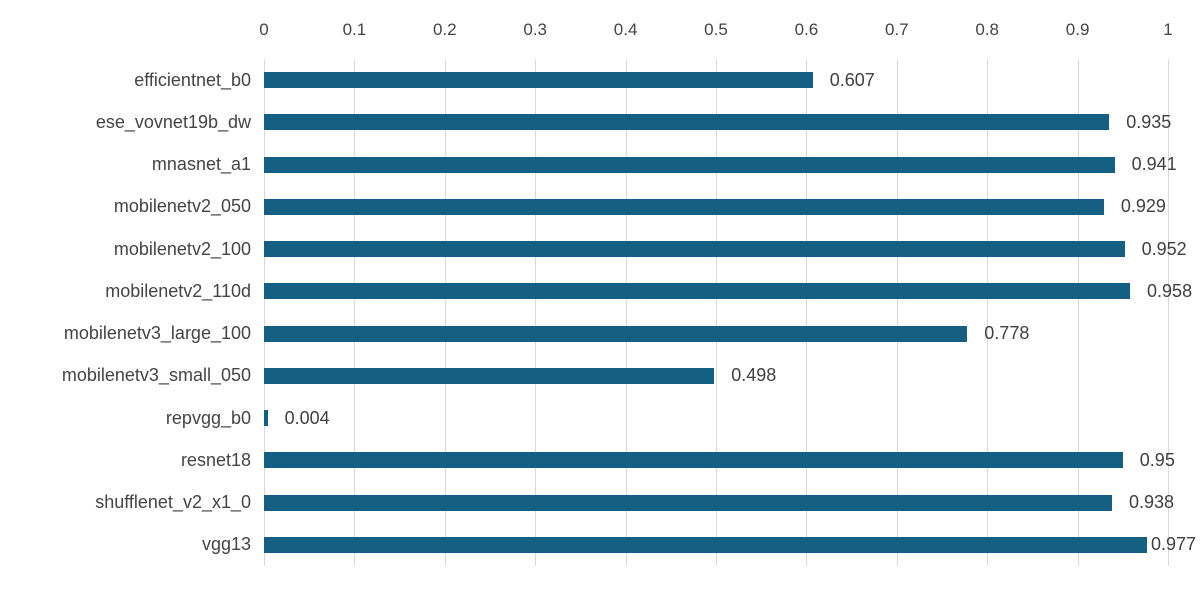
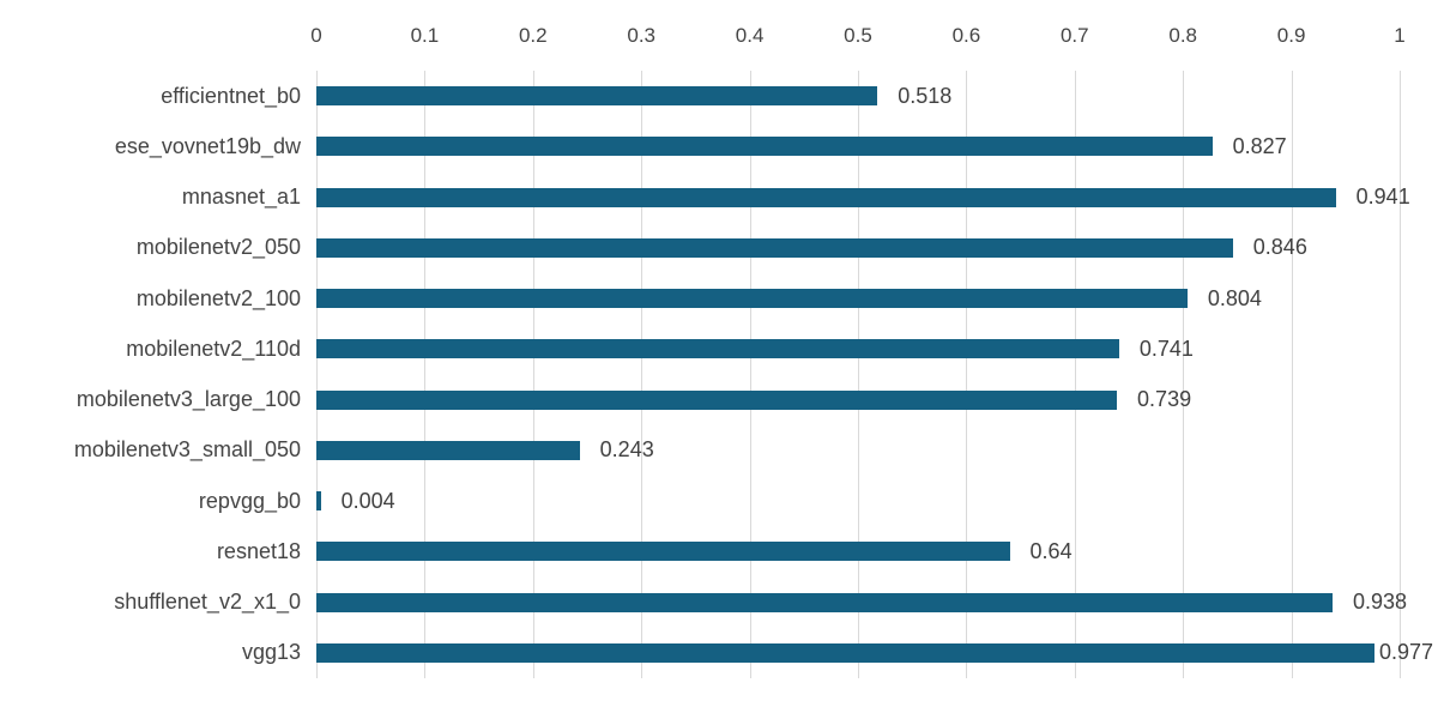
efficientnet_b0: 0.607 -> 0.518
ese_vovnet19b_dw: 0.935 -> 0.827
mobilenetv2_050: 0.929 -> 0.846
mobilenetv2_100: 0.952 -> 0.804
mobilenetv2_110d: 0.958 -> 0.741
mobilenetv3_large_100: 0.778 -> 0.739
mobilenetv3_small_050: 0.498 -> 0.243
resnet18: 0.95 -> 0.64
